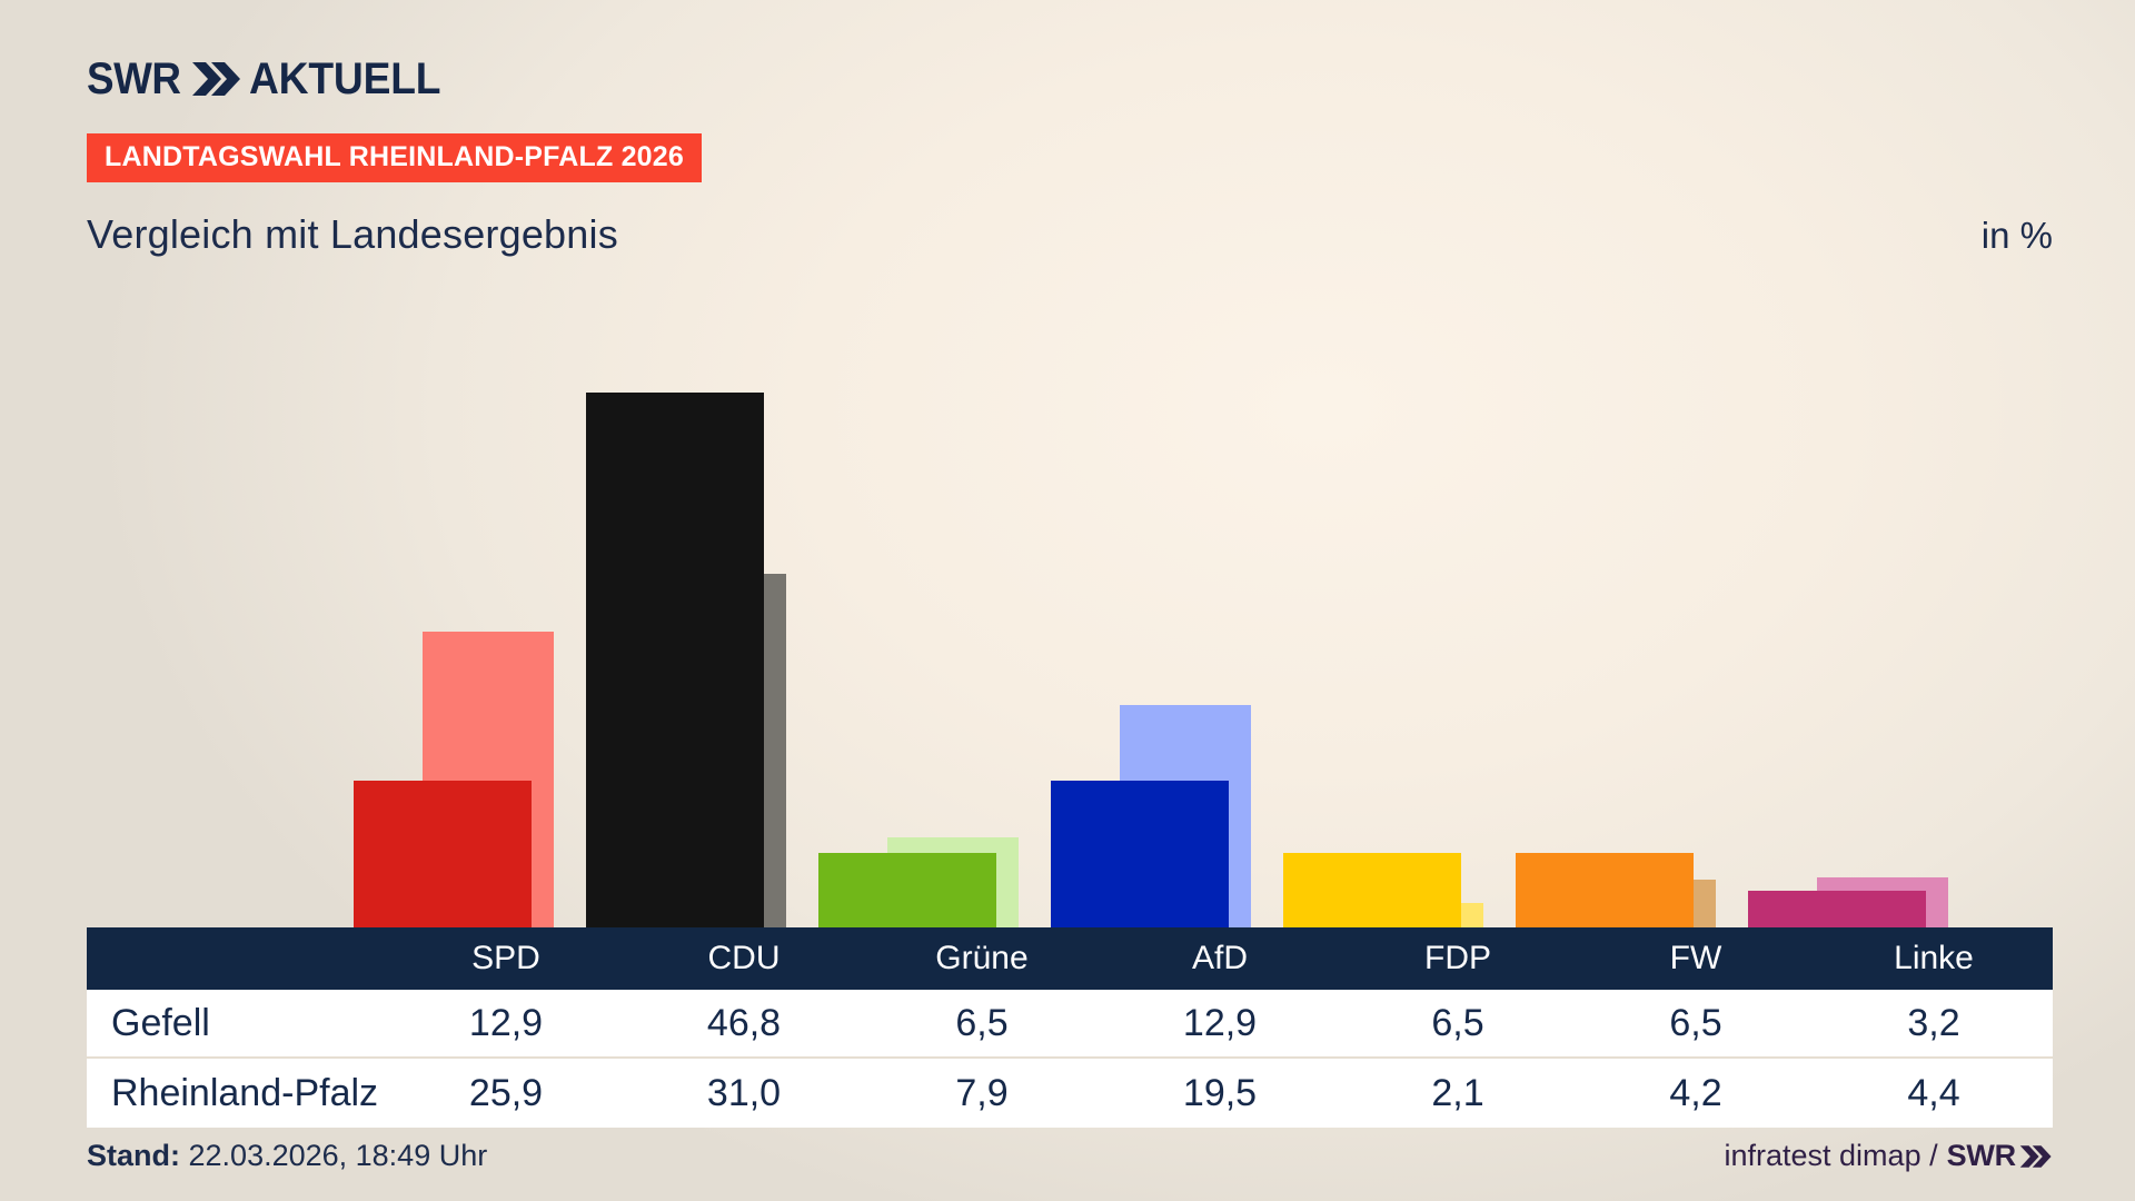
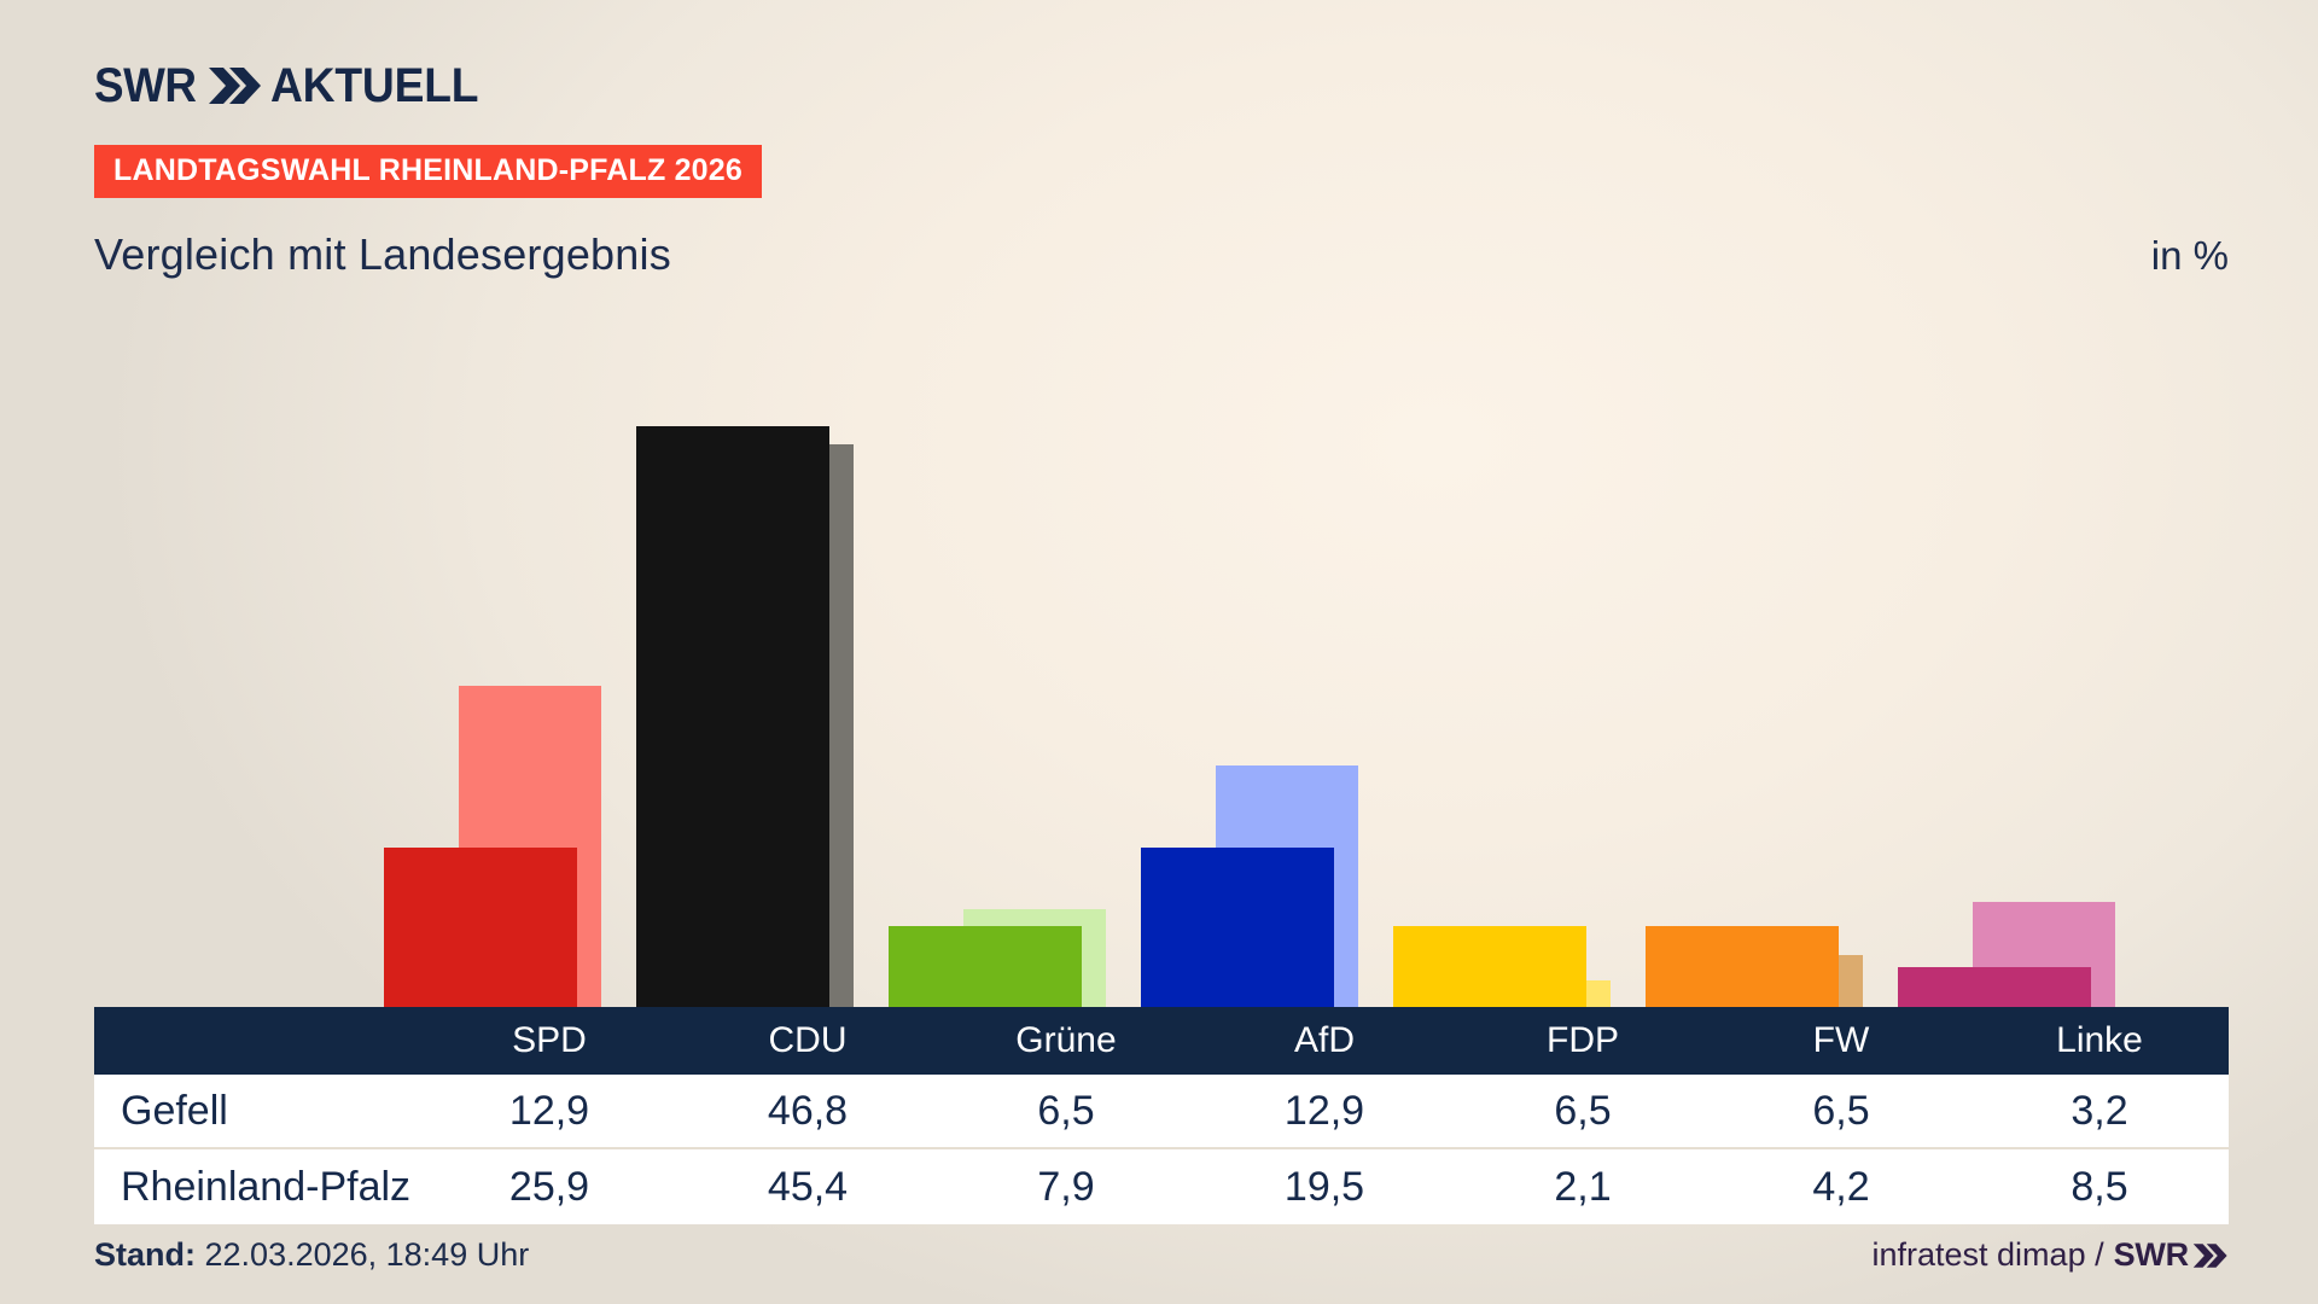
Rheinland-Pfalz/CDU: 31,0 -> 45,4
Rheinland-Pfalz/Linke: 4,4 -> 8,5
